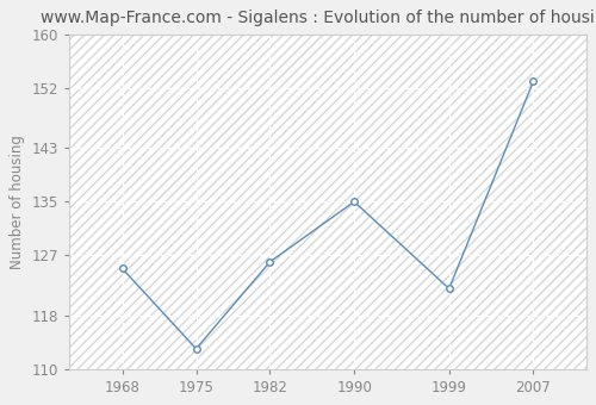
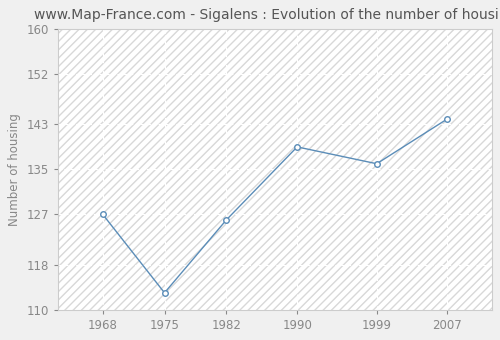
1968: 125 -> 127
1990: 135 -> 139
1999: 122 -> 136
2007: 153 -> 144
